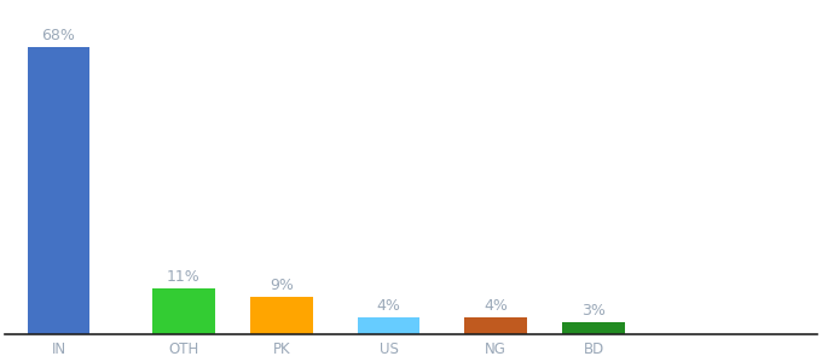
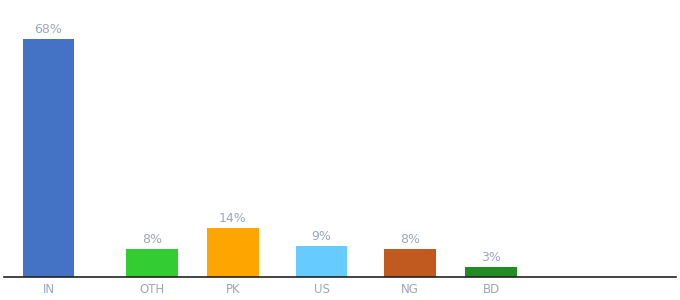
OTH: 11% -> 8%
PK: 9% -> 14%
US: 4% -> 9%
NG: 4% -> 8%
